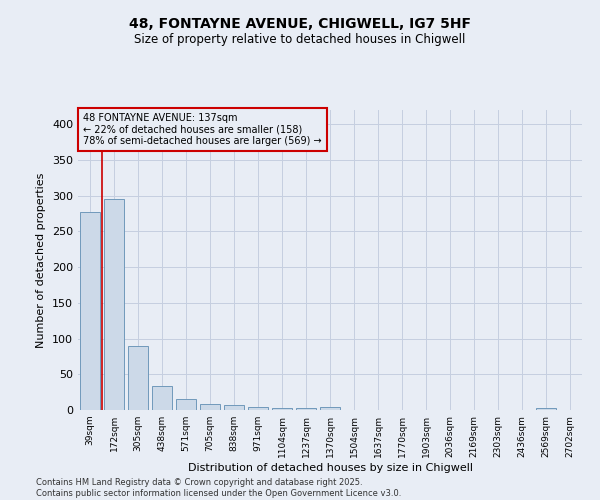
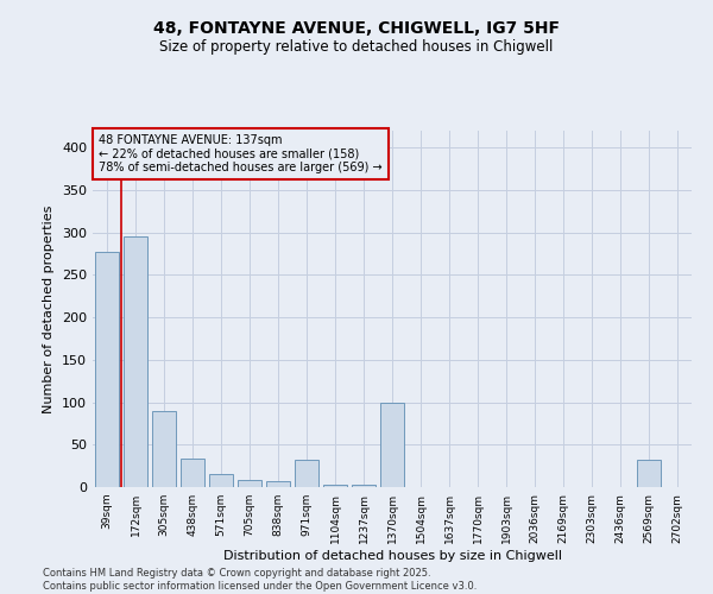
971sqm: 4 -> 32
1370sqm: 4 -> 100
2569sqm: 3 -> 32
